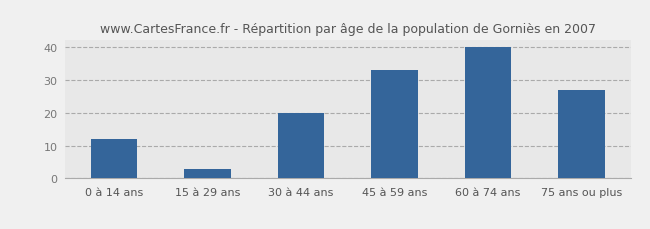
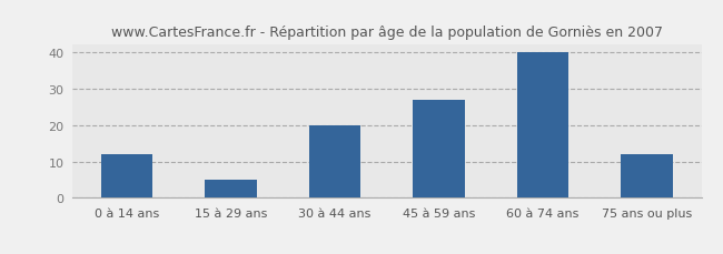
15 à 29 ans: 3 -> 5
45 à 59 ans: 33 -> 27
75 ans ou plus: 27 -> 12
